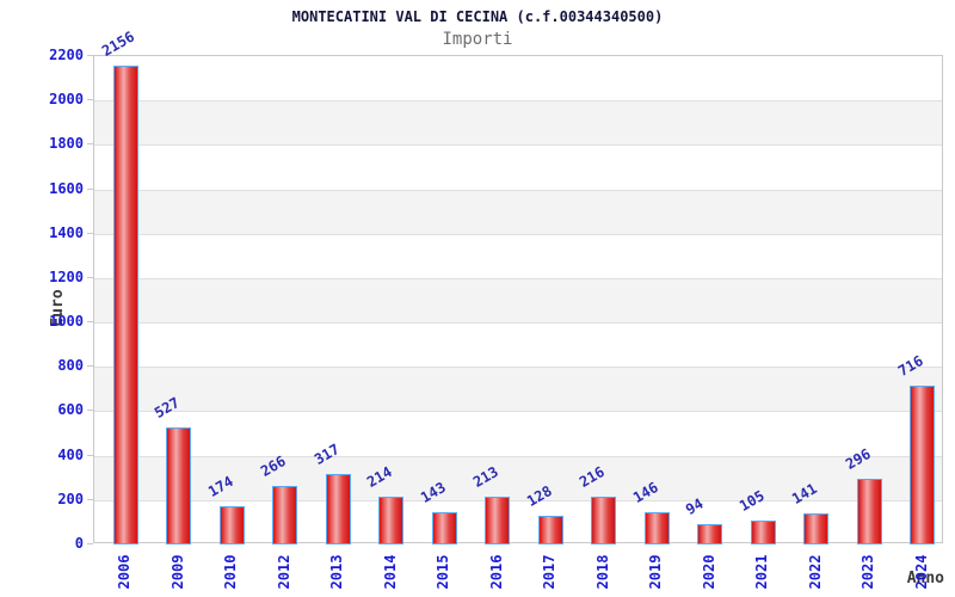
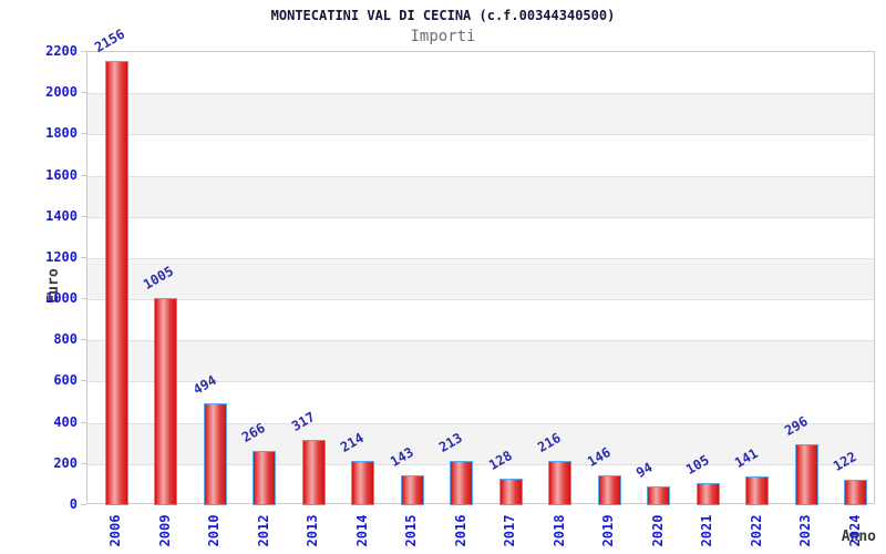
2009: 527 -> 1005
2010: 174 -> 494
2024: 716 -> 122
